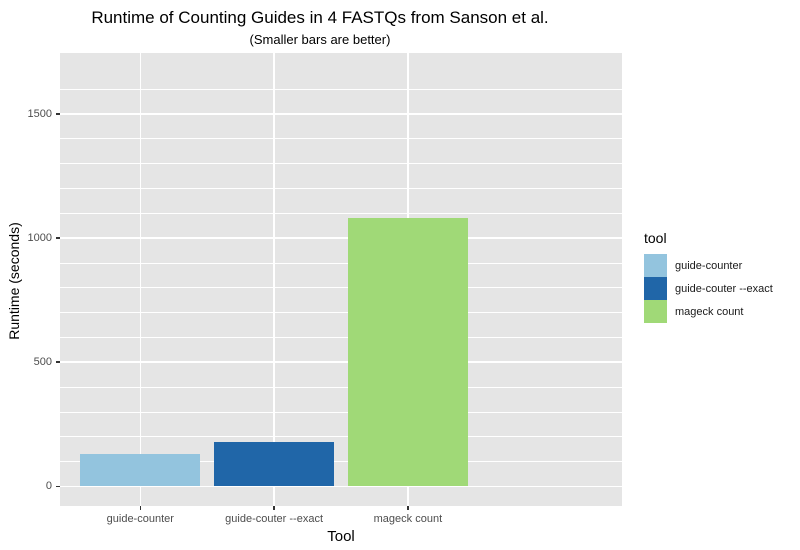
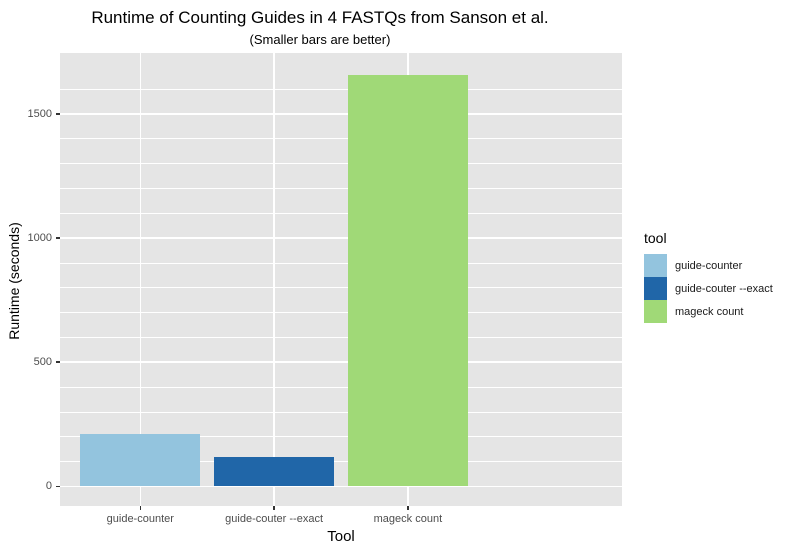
guide-counter: 130 -> 210
guide-couter --exact: 180 -> 120
mageck count: 1080 -> 1660
